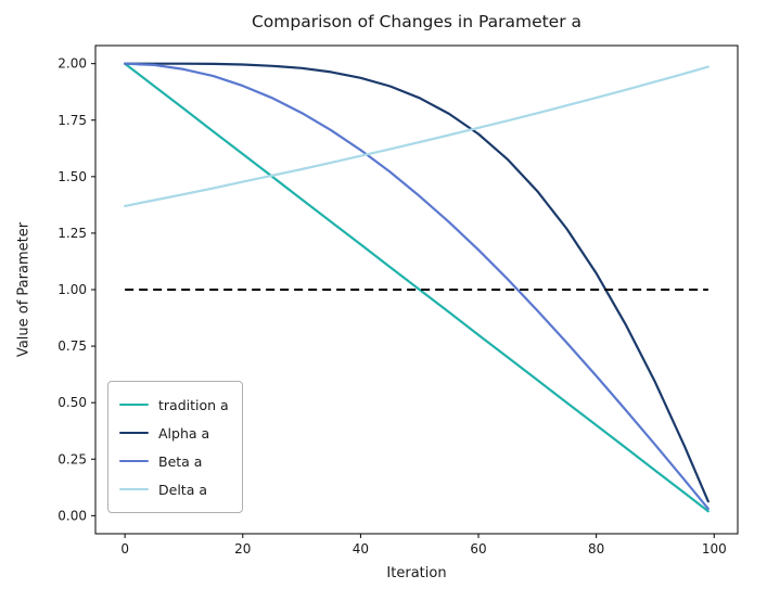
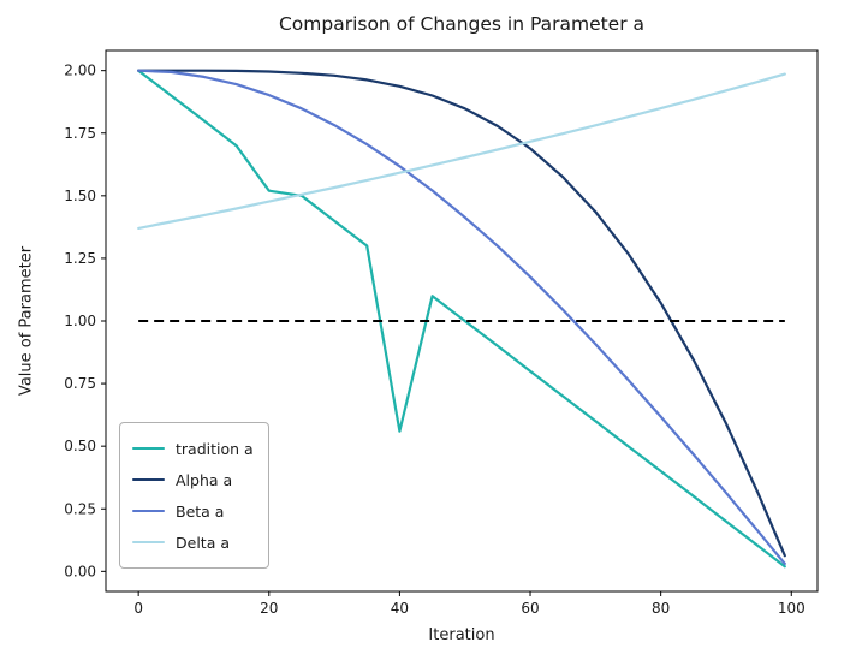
tradition a/20: 1.60 -> 1.52
tradition a/40: 1.20 -> 0.56
